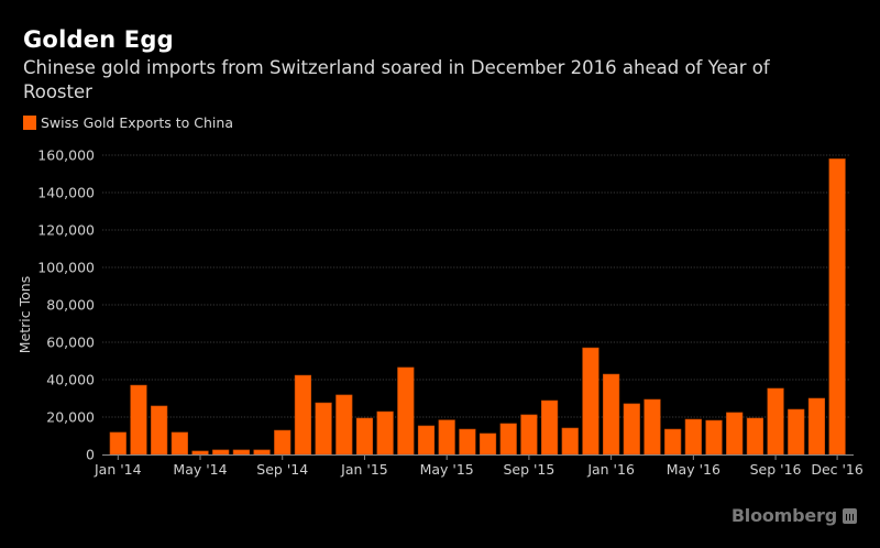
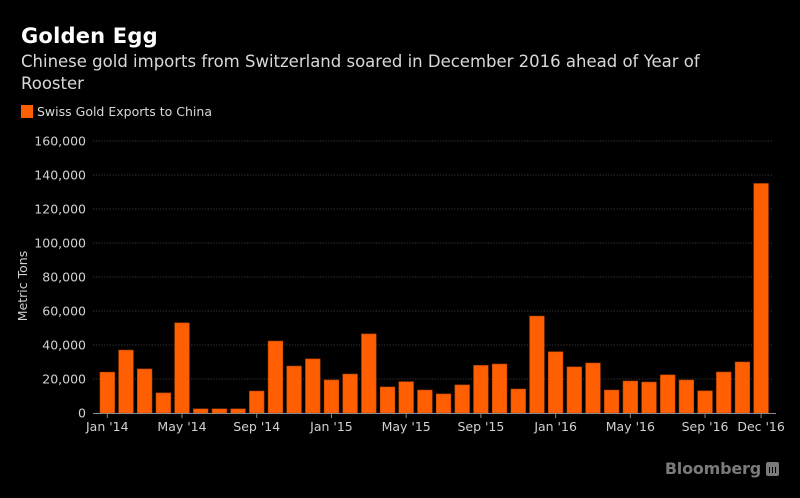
Jan '14: 12000 -> 24000
May '14: 2000 -> 53000
Sep '15: 21000 -> 28000
Jan '16: 43000 -> 36000
Sep '16: 35000 -> 13000
Dec '16: 158000 -> 135000
